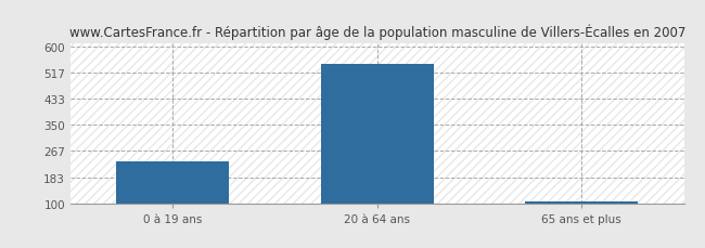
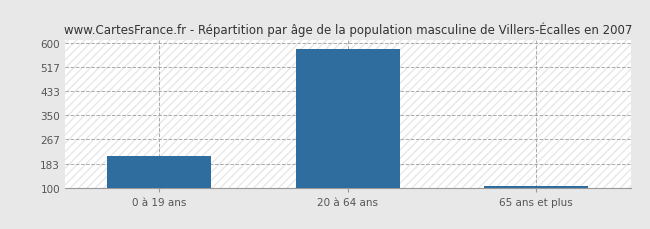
0 à 19 ans: 233 -> 210
20 à 64 ans: 547 -> 580
